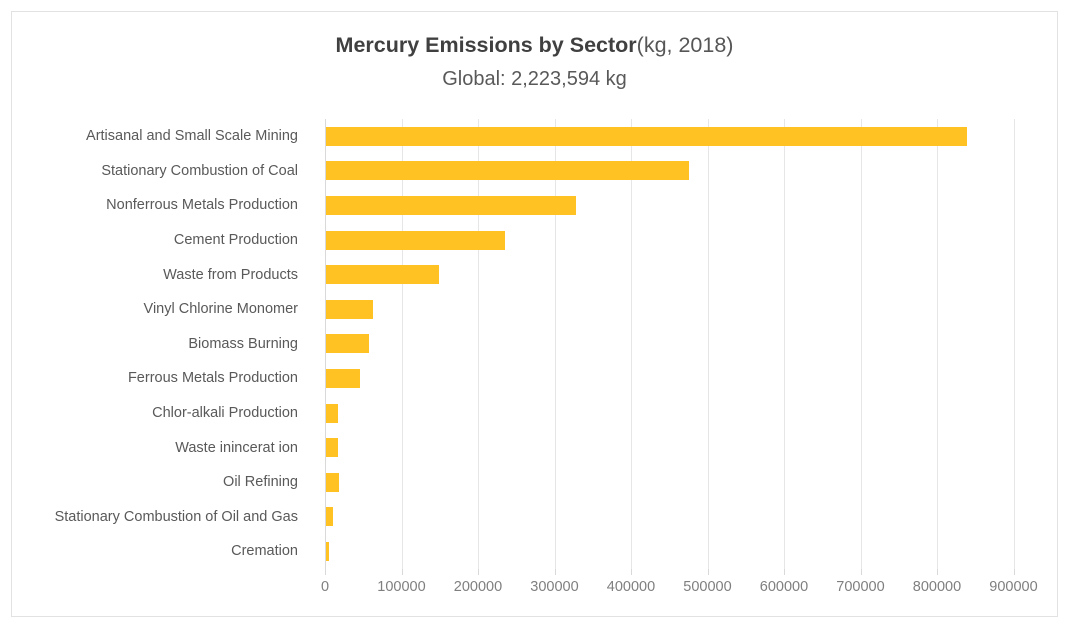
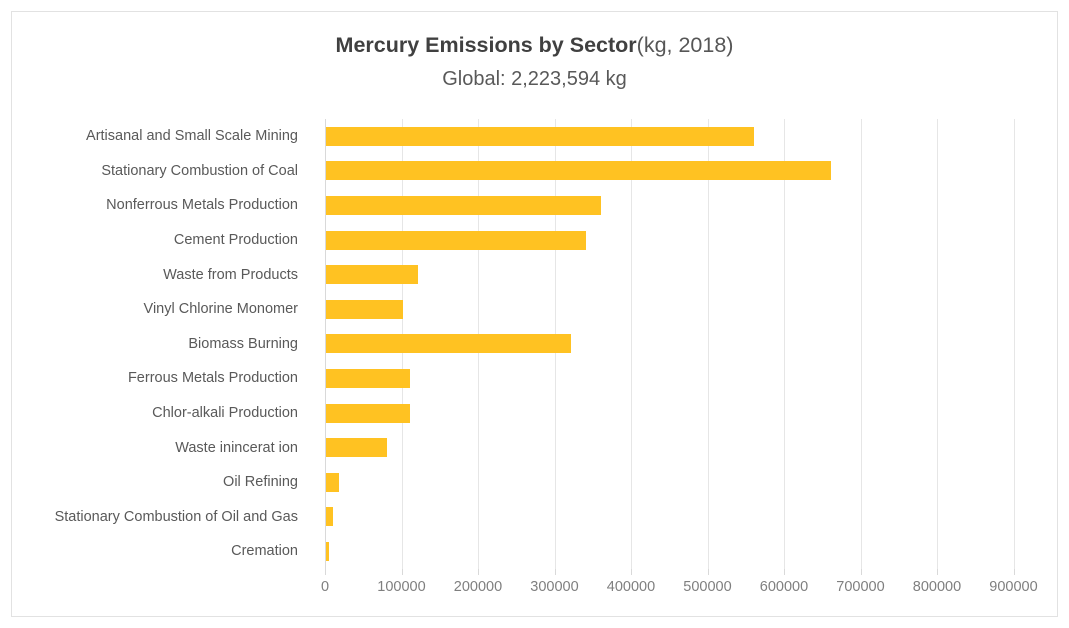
Artisanal and Small Scale Mining: 840000 -> 560000
Stationary Combustion of Coal: 470000 -> 660000
Nonferrous Metals Production: 330000 -> 360000
Cement Production: 230000 -> 340000
Waste from Products: 150000 -> 120000
Vinyl Chlorine Monomer: 60000 -> 100000
Biomass Burning: 60000 -> 320000
Ferrous Metals Production: 40000 -> 110000
Chlor-alkali Production: 20000 -> 110000
Waste inincerat ion: 20000 -> 80000
